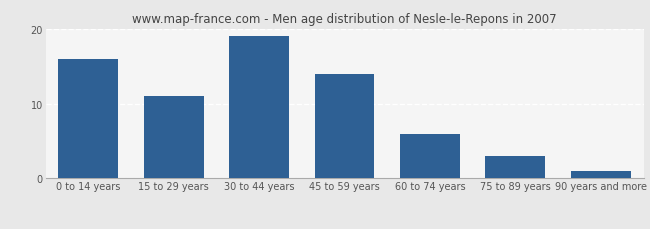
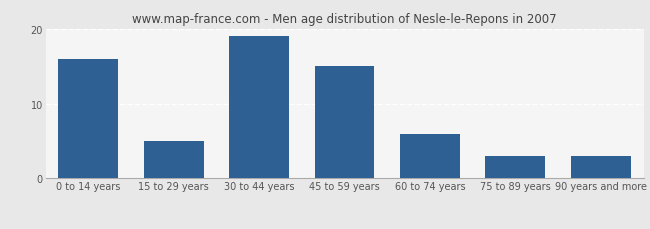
15 to 29 years: 11 -> 5
45 to 59 years: 14 -> 15
90 years and more: 1 -> 3
